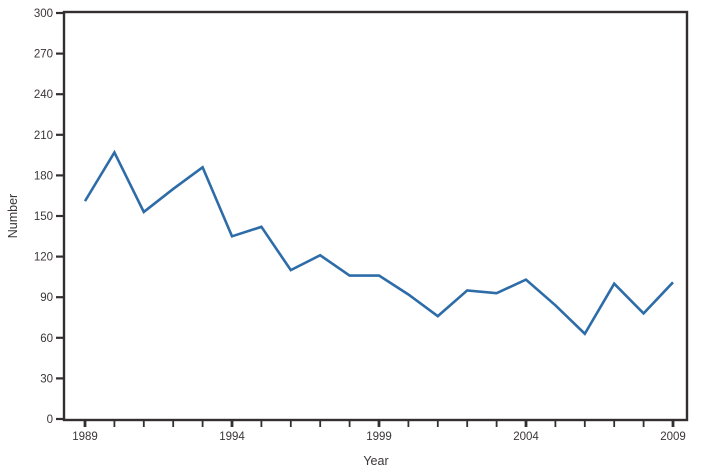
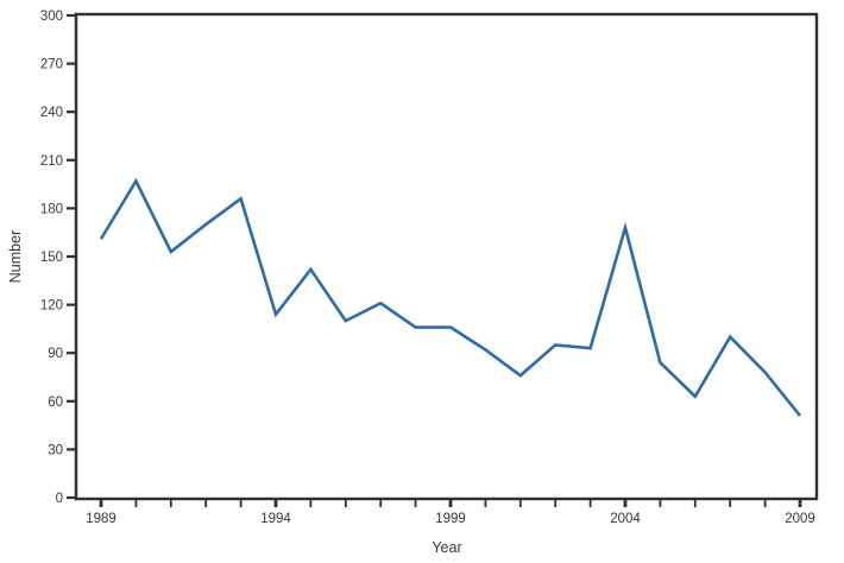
1994: 135 -> 114
2004: 103 -> 168
2009: 101 -> 51
